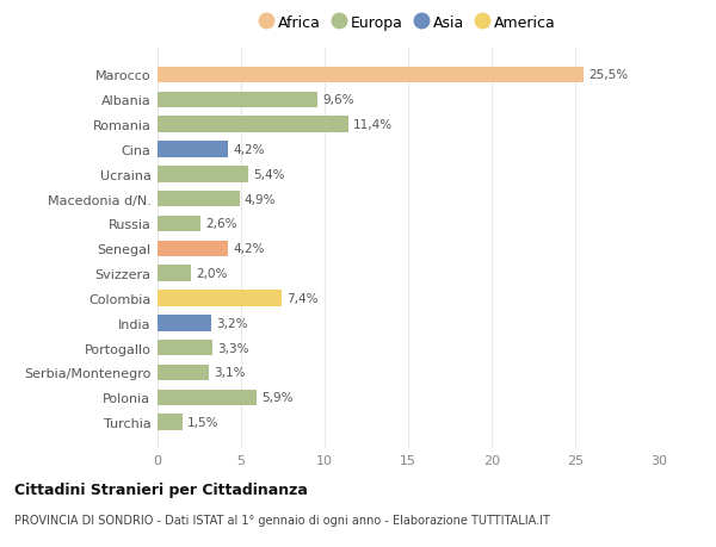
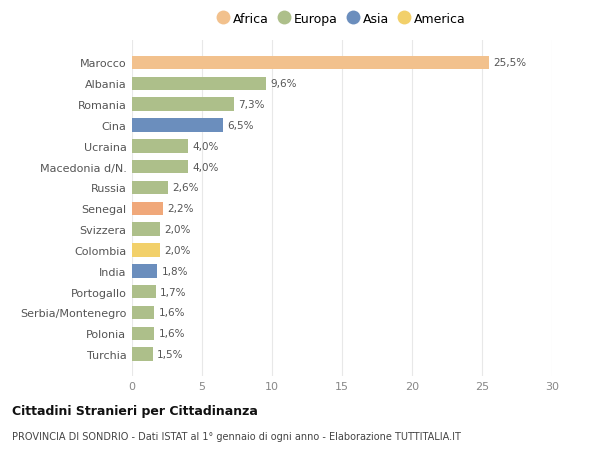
Romania: 11,4% -> 7,3%
Cina: 4,2% -> 6,5%
Ucraina: 5,4% -> 4,0%
Macedonia d/N.: 4,9% -> 4,0%
Senegal: 4,2% -> 2,2%
Colombia: 7,4% -> 2,0%
India: 3,2% -> 1,8%
Portogallo: 3,3% -> 1,7%
Serbia/Montenegro: 3,1% -> 1,6%
Polonia: 5,9% -> 1,6%
